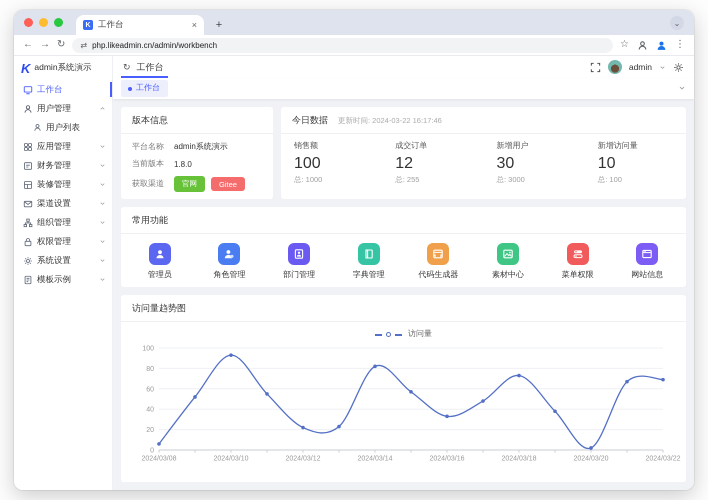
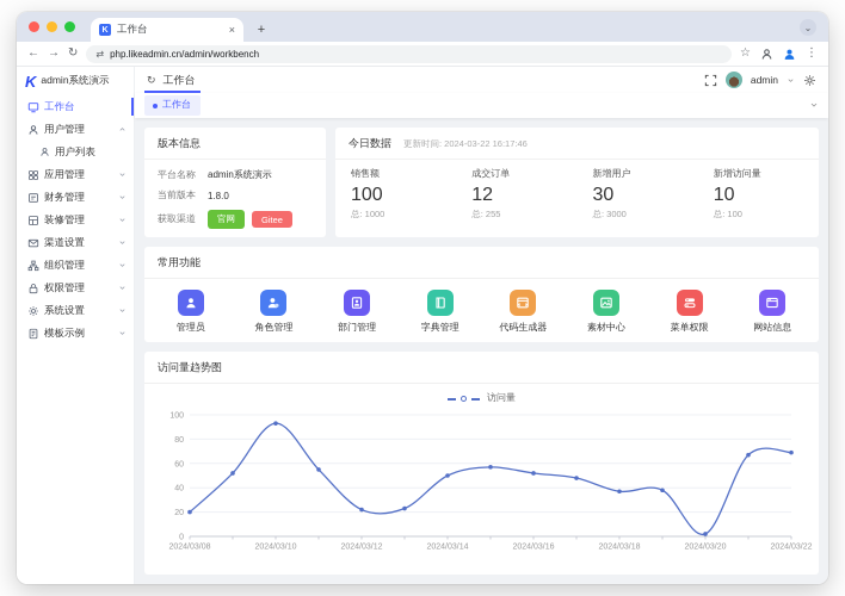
2024/03/08: 6 -> 20
2024/03/14: 82 -> 50
2024/03/16: 33 -> 52
2024/03/18: 73 -> 37
